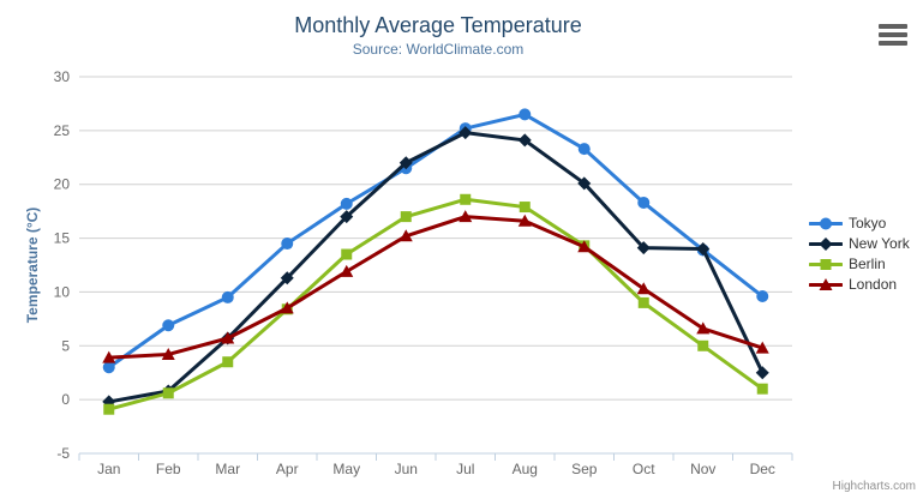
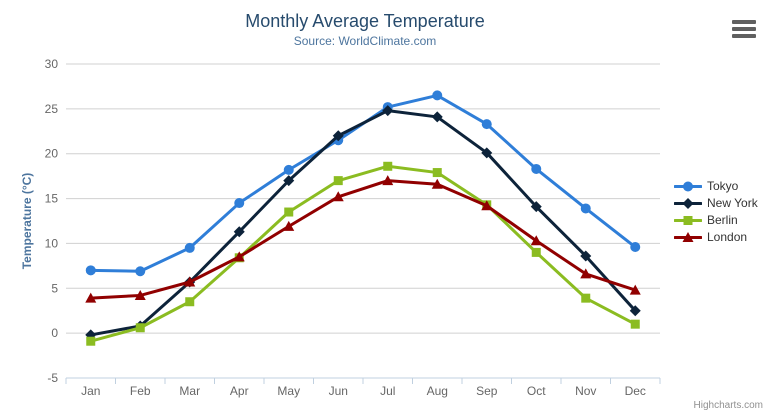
Tokyo/Jan: 3 -> 7
New York/Nov: 14 -> 9
Berlin/Nov: 5 -> 4
